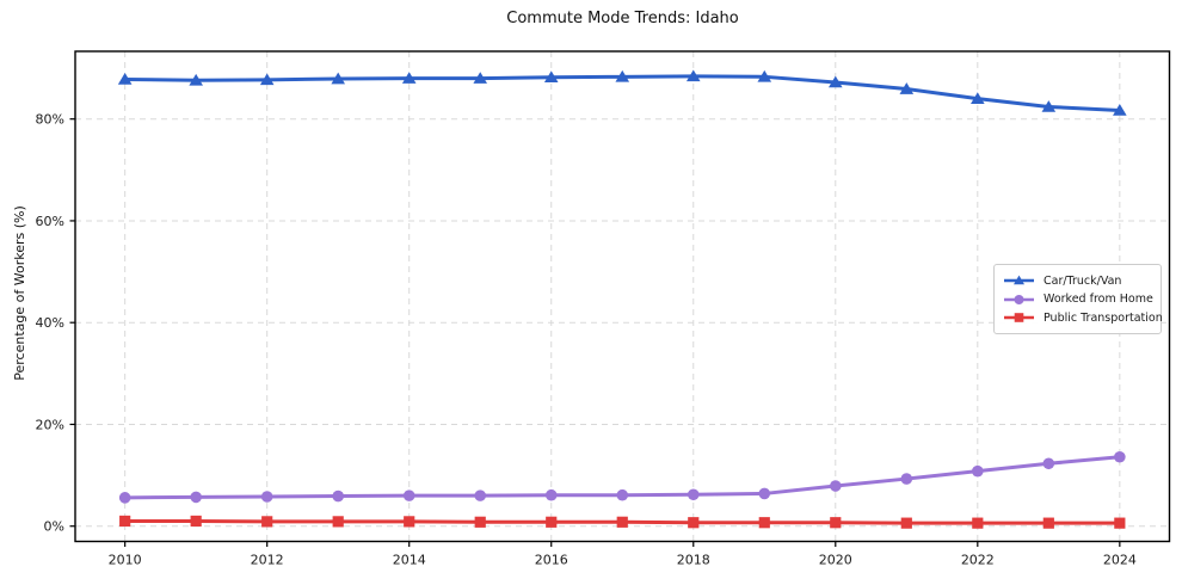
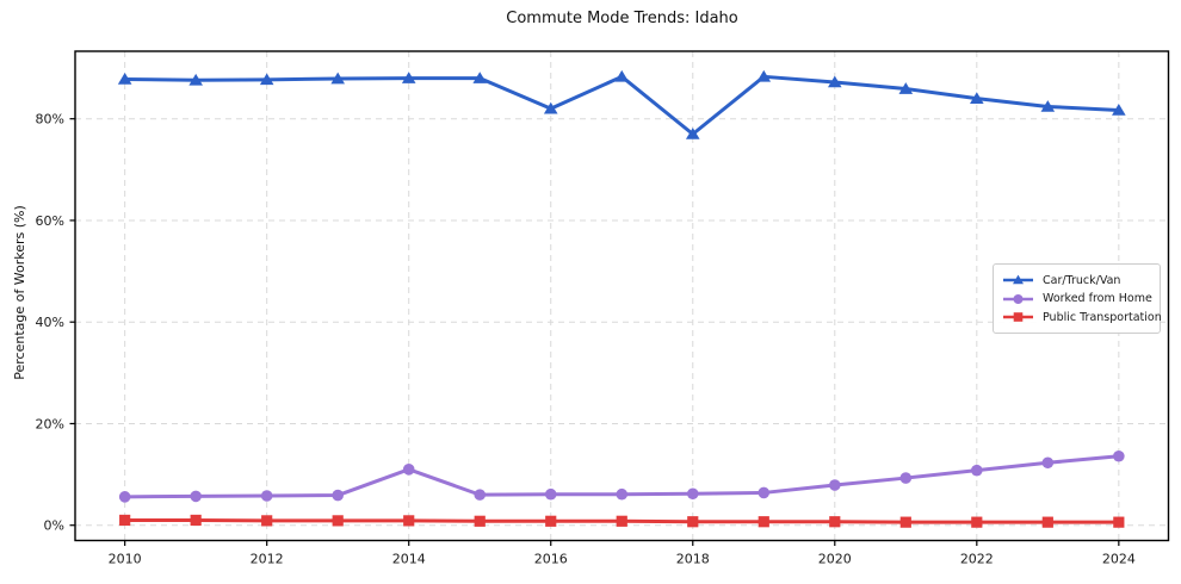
Worked from Home/2014: 6% -> 11%
Car/Truck/Van/2016: 88% -> 82%
Car/Truck/Van/2018: 88% -> 77%
